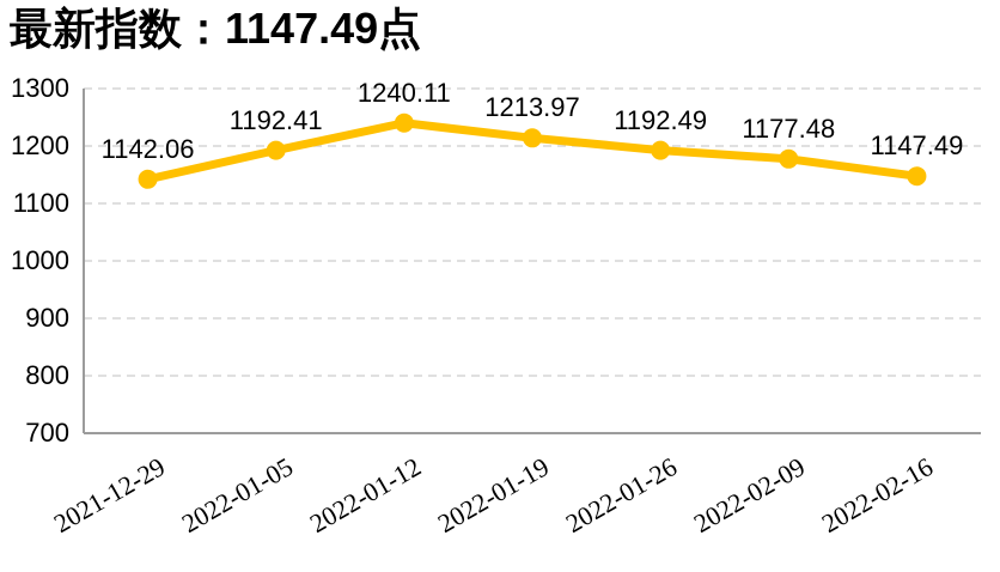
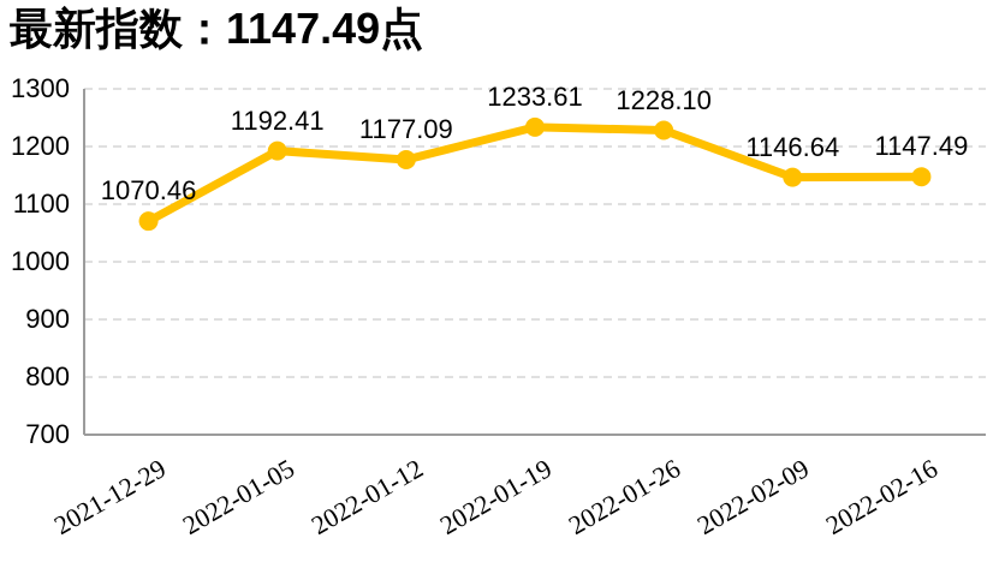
2021-12-29: 1142.06 -> 1070.46
2022-01-12: 1240.11 -> 1177.09
2022-01-19: 1213.97 -> 1233.61
2022-01-26: 1192.49 -> 1228.10
2022-02-09: 1177.48 -> 1146.64
